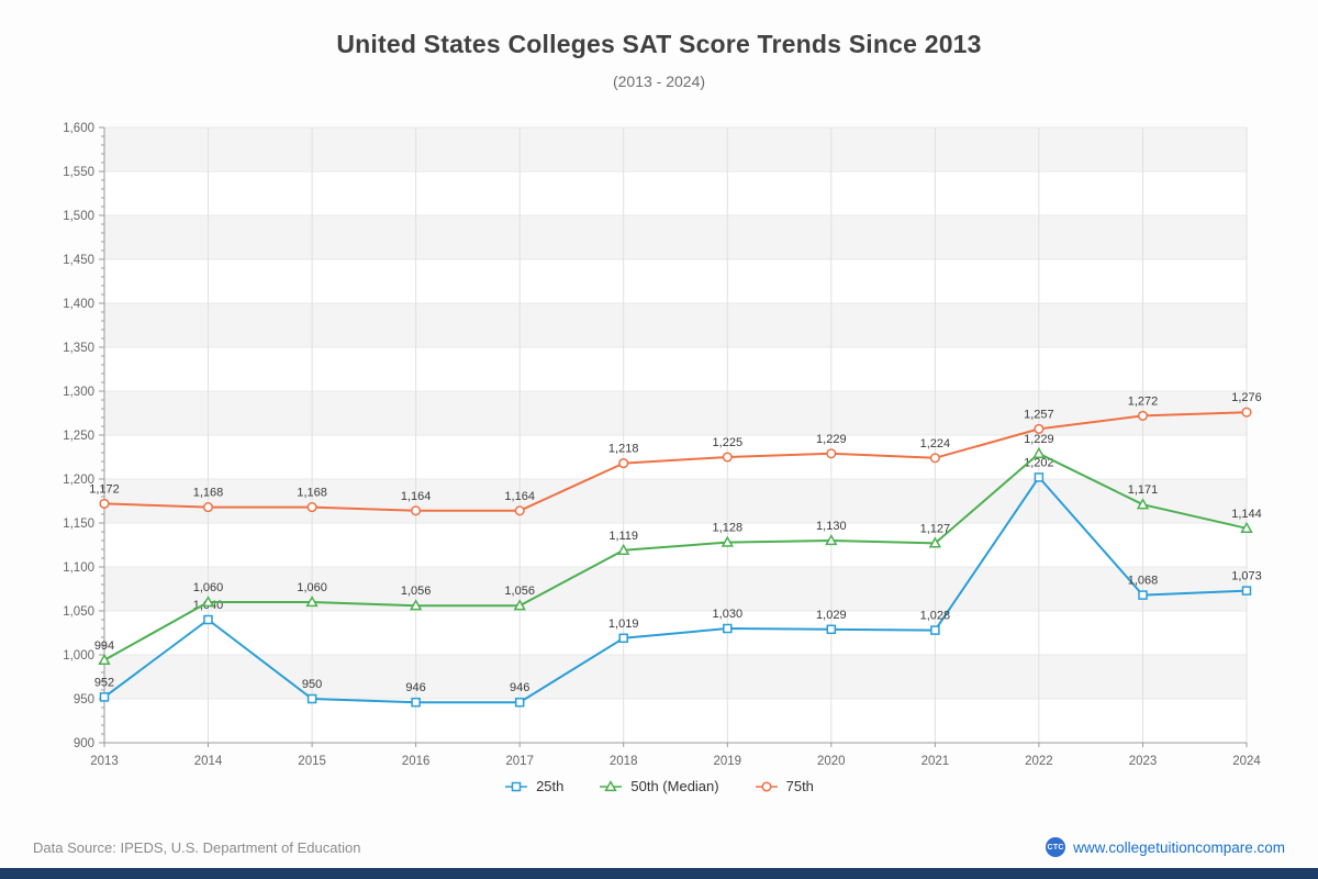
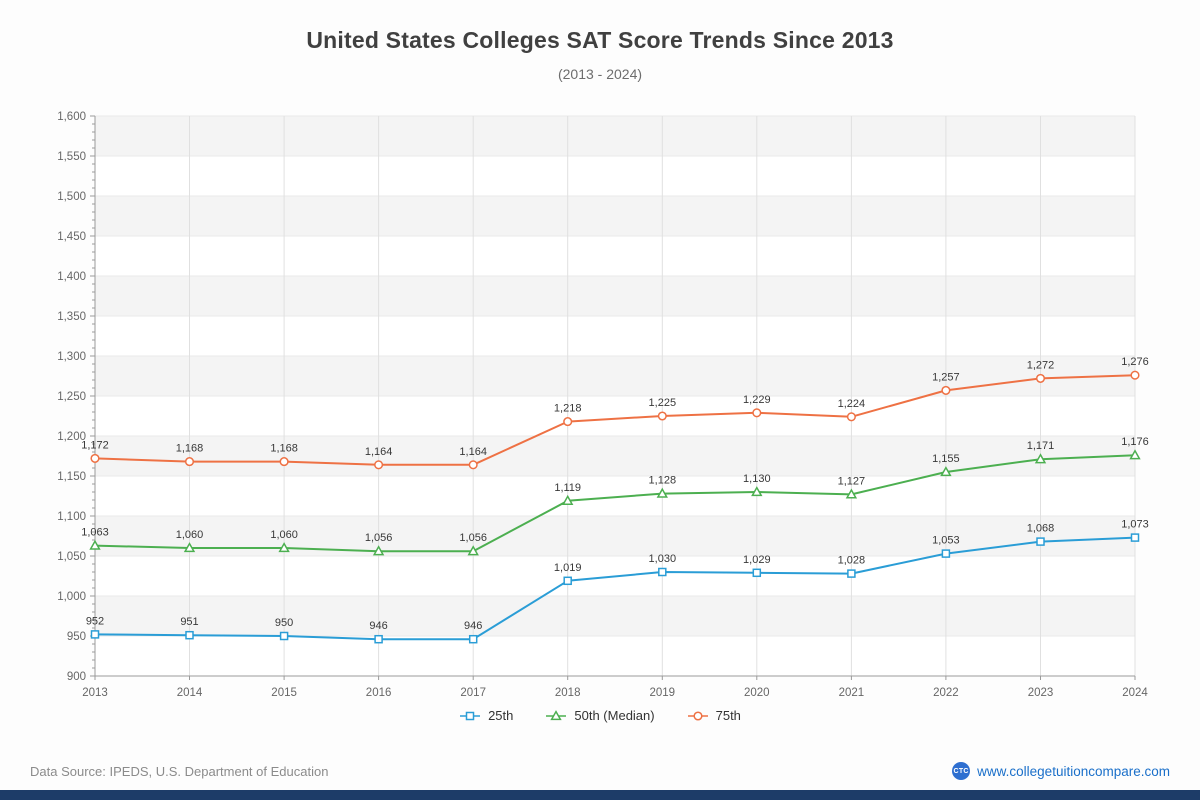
50th (Median)/2013: 994 -> 1,063
25th/2014: 1,040 -> 951
25th/2022: 1,202 -> 1,053
50th (Median)/2022: 1,229 -> 1,155
50th (Median)/2024: 1,144 -> 1,176
